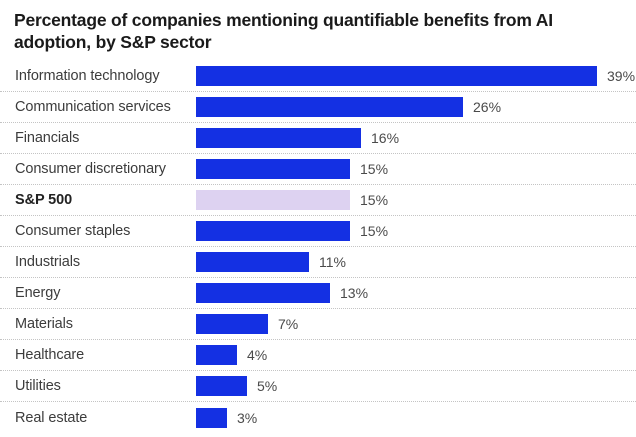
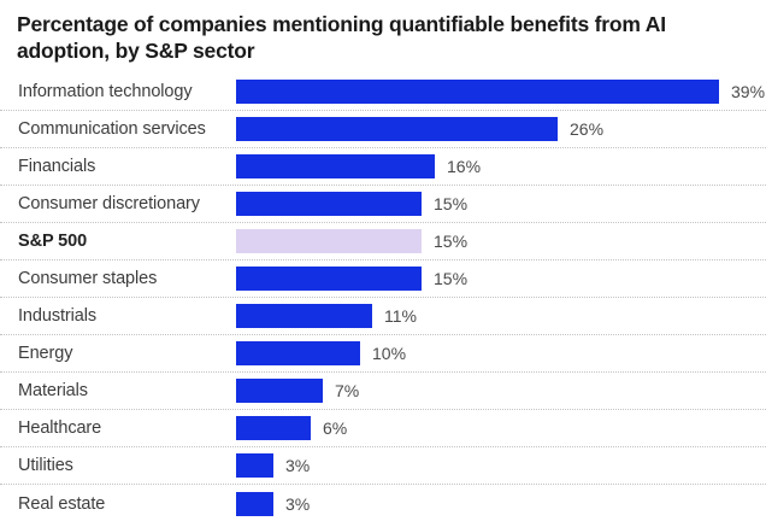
Energy: 13% -> 10%
Healthcare: 4% -> 6%
Utilities: 5% -> 3%
